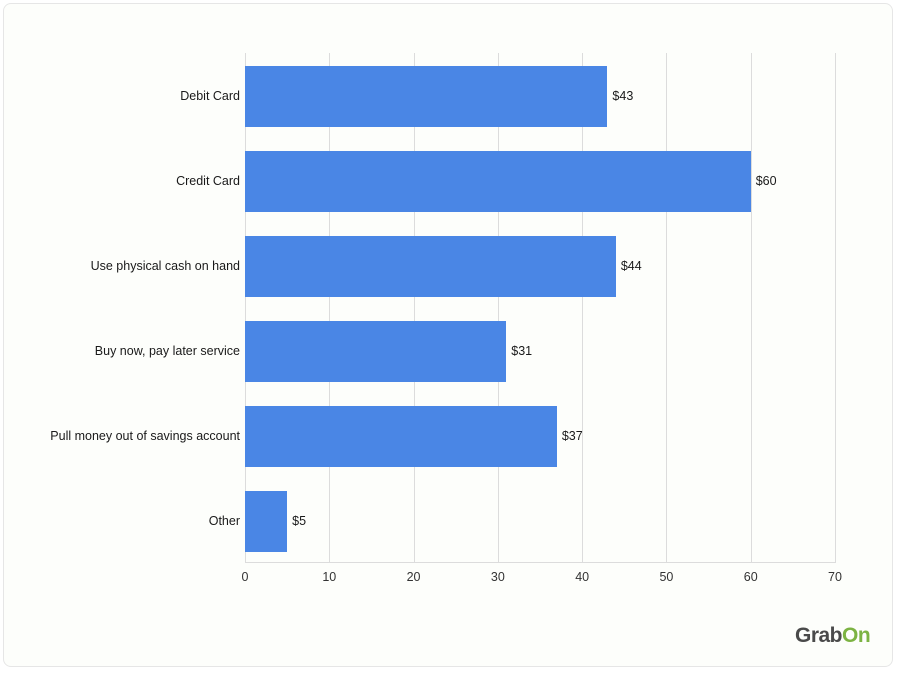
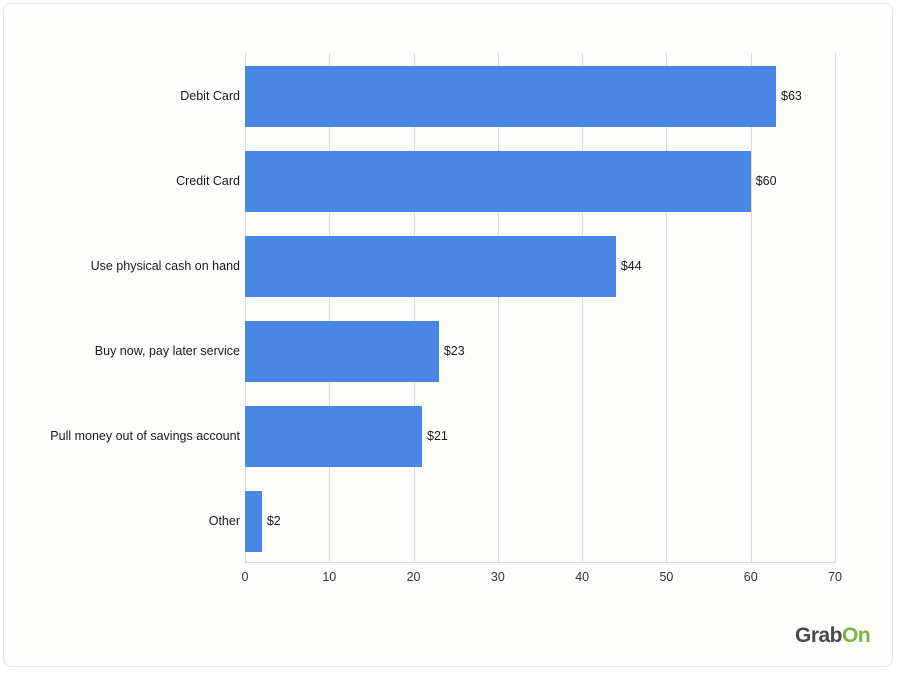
Debit Card: $43 -> $63
Buy now, pay later service: $31 -> $23
Pull money out of savings account: $37 -> $21
Other: $5 -> $2
